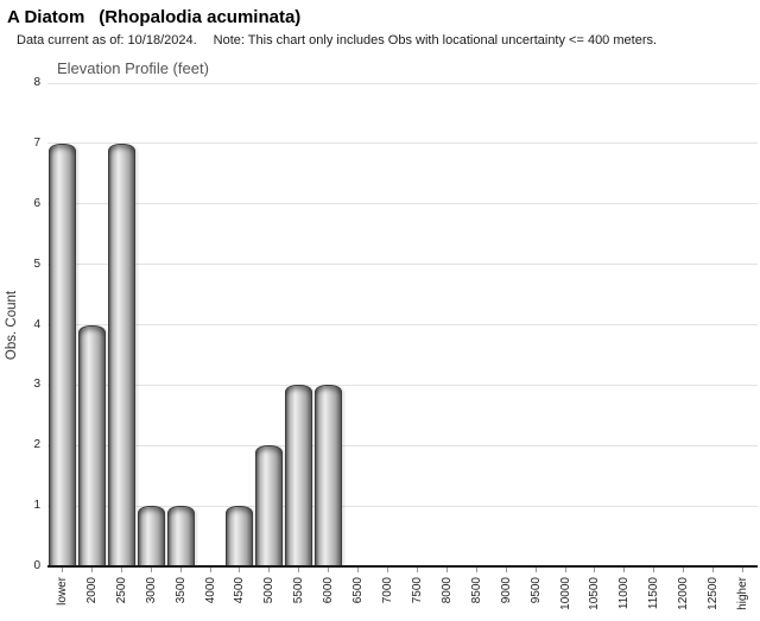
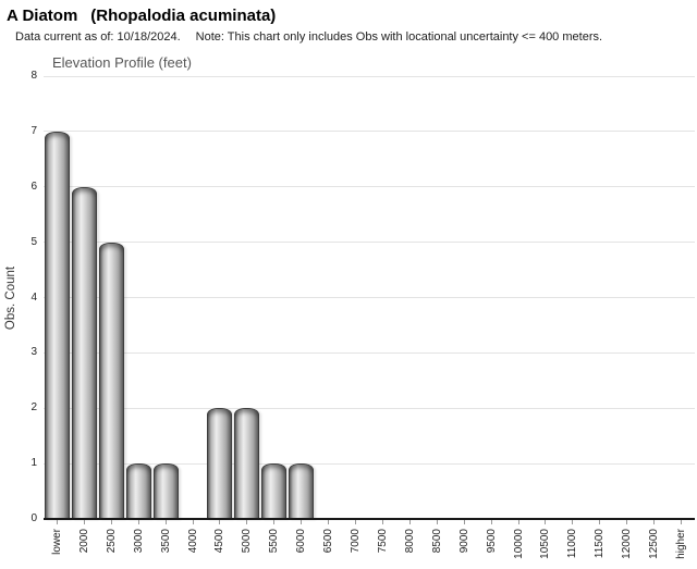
2000: 4 -> 6
2500: 7 -> 5
4500: 1 -> 2
5500: 3 -> 1
6000: 3 -> 1
